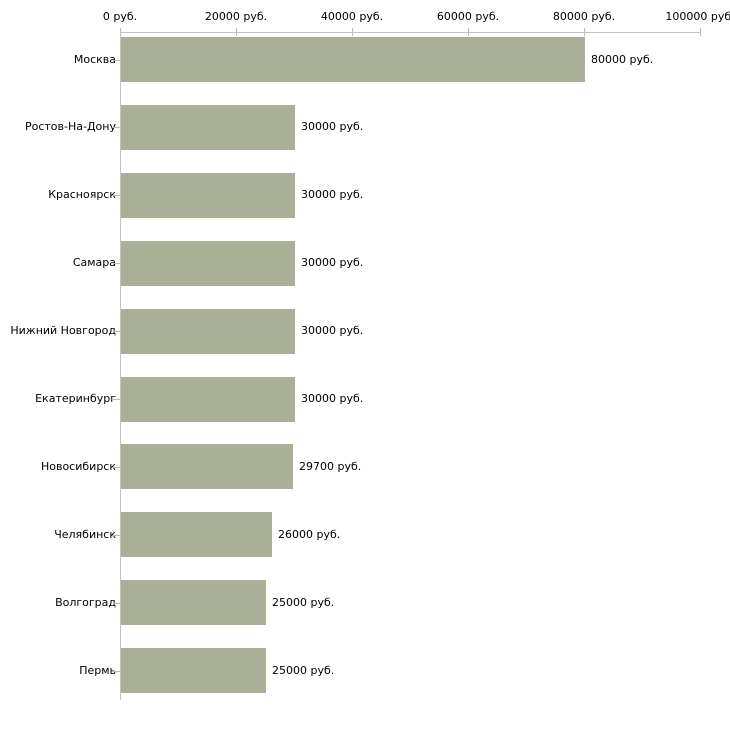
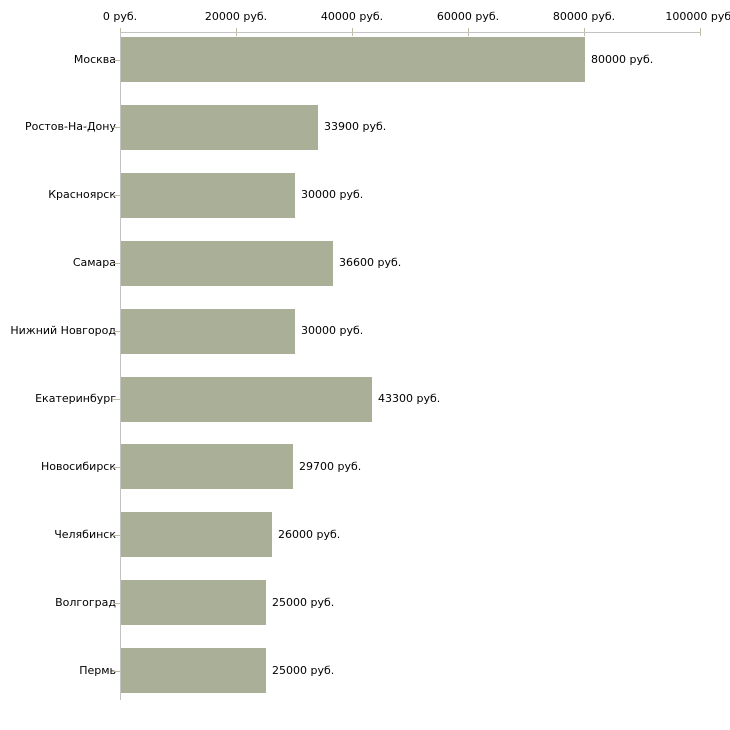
Ростов-На-Дону: 30000 -> 33900
Самара: 30000 -> 36600
Екатеринбург: 30000 -> 43300
